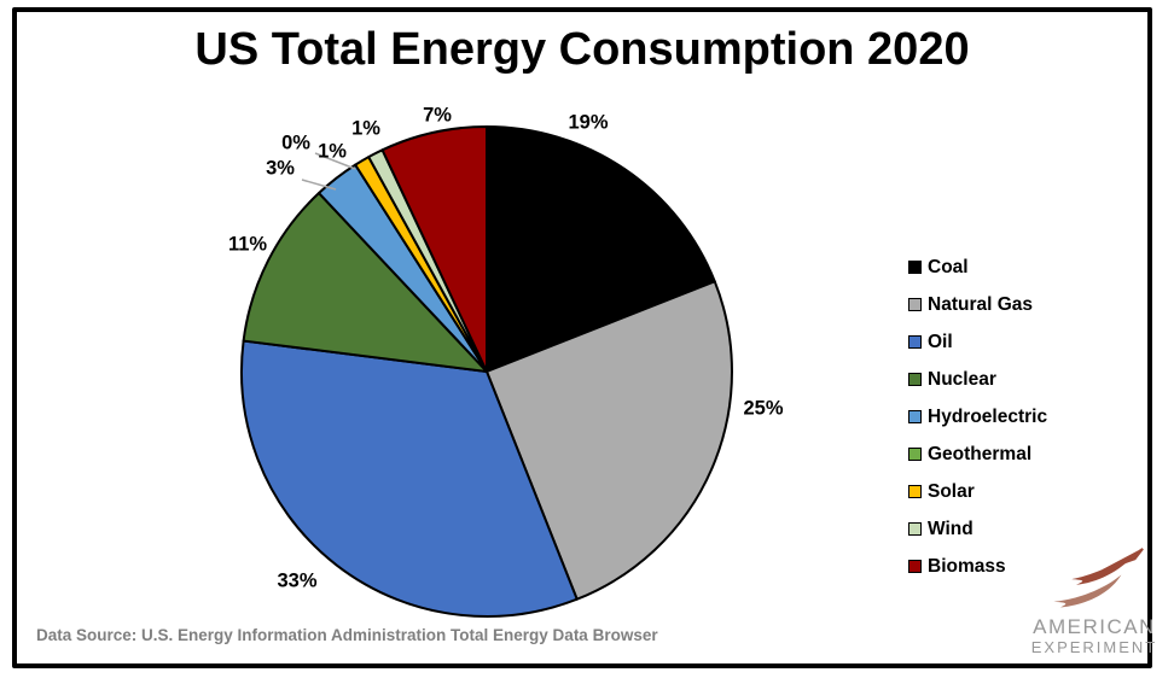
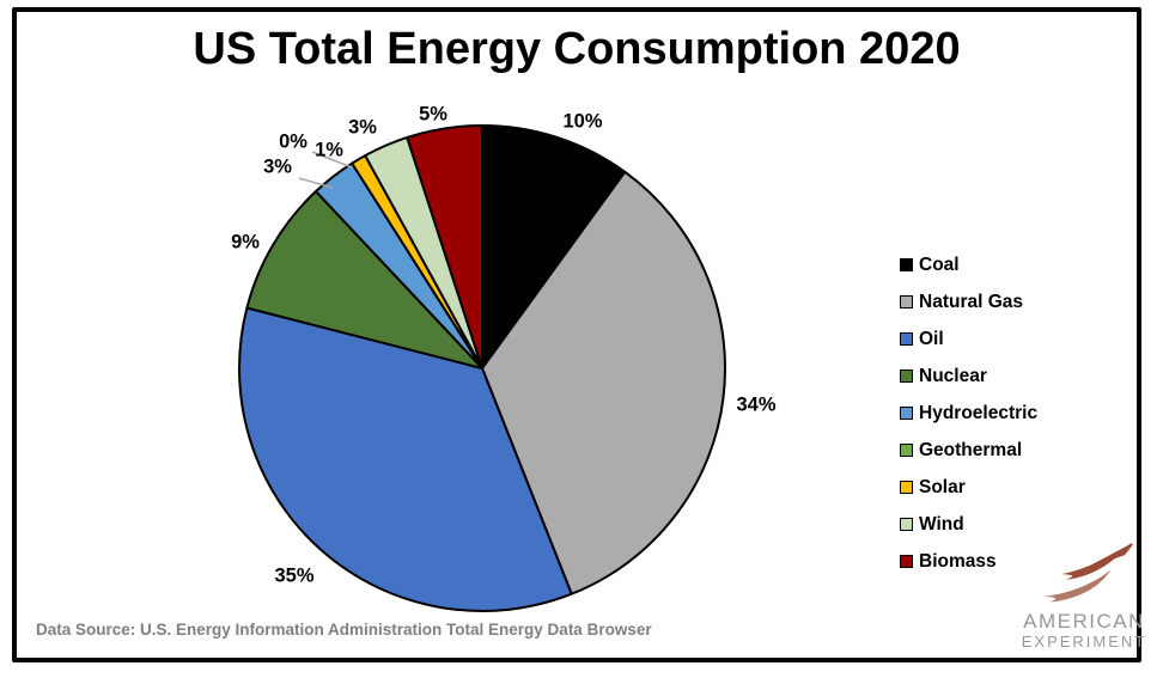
Coal: 19% -> 10%
Natural Gas: 25% -> 34%
Oil: 33% -> 35%
Nuclear: 11% -> 9%
Wind: 1% -> 3%
Biomass: 7% -> 5%
